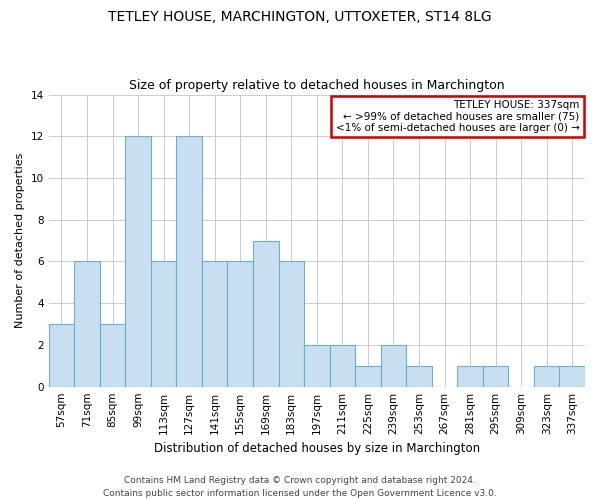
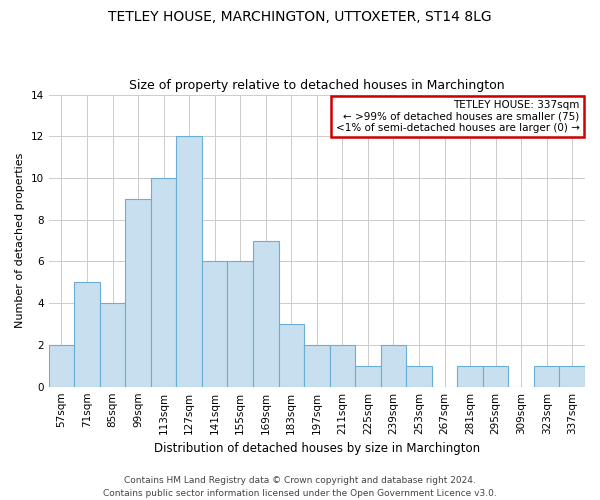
57sqm: 3 -> 2
71sqm: 6 -> 5
85sqm: 3 -> 4
99sqm: 12 -> 9
113sqm: 6 -> 10
183sqm: 6 -> 3
